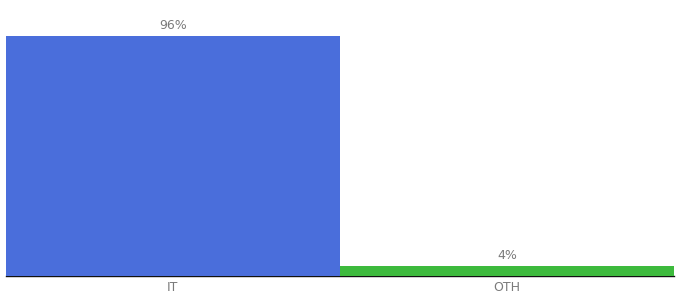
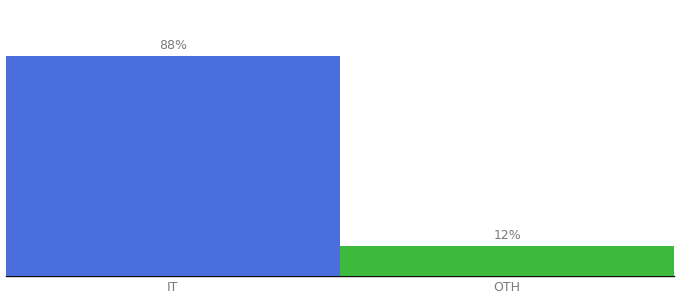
IT: 96% -> 88%
OTH: 4% -> 12%
